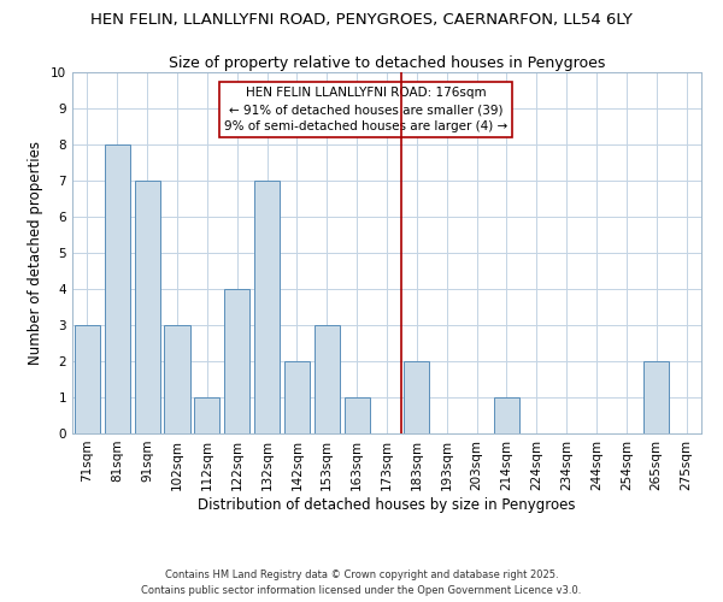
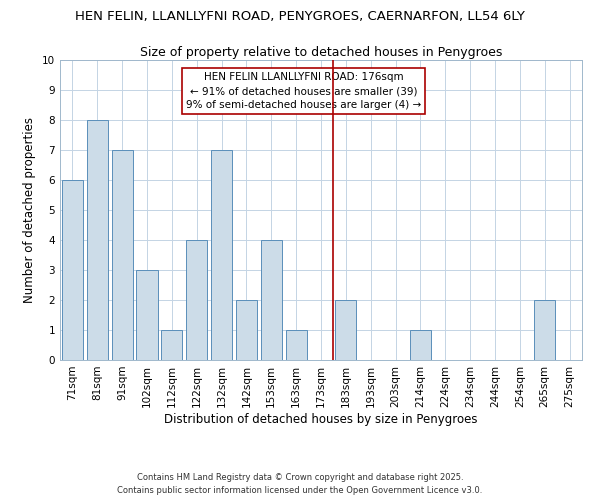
71sqm: 3 -> 6
153sqm: 3 -> 4
